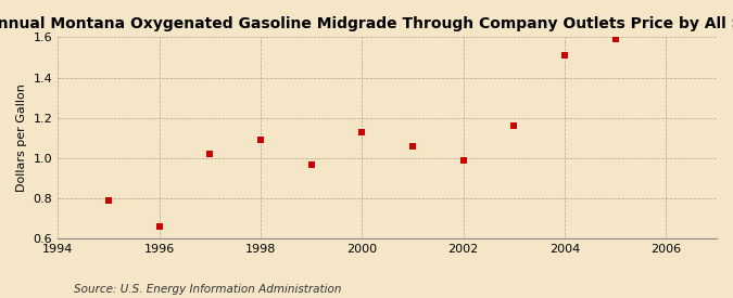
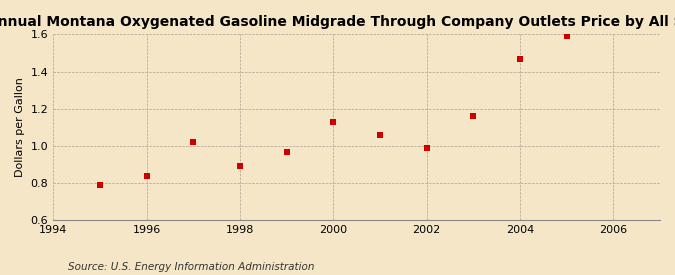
1996: 0.66 -> 0.84
1998: 1.09 -> 0.89
2004: 1.51 -> 1.47
